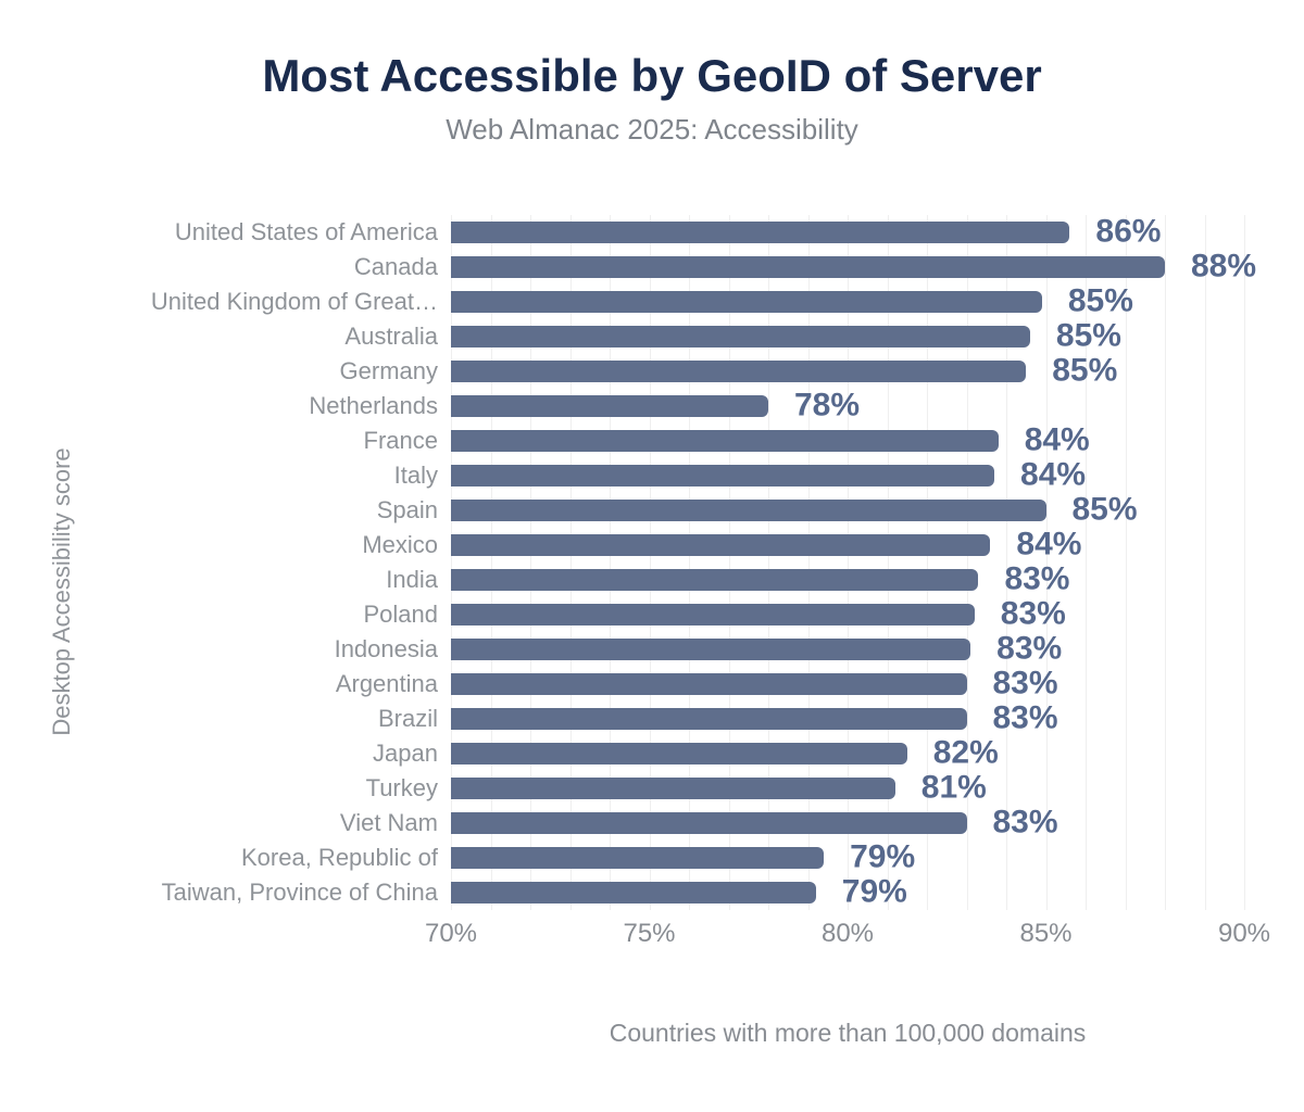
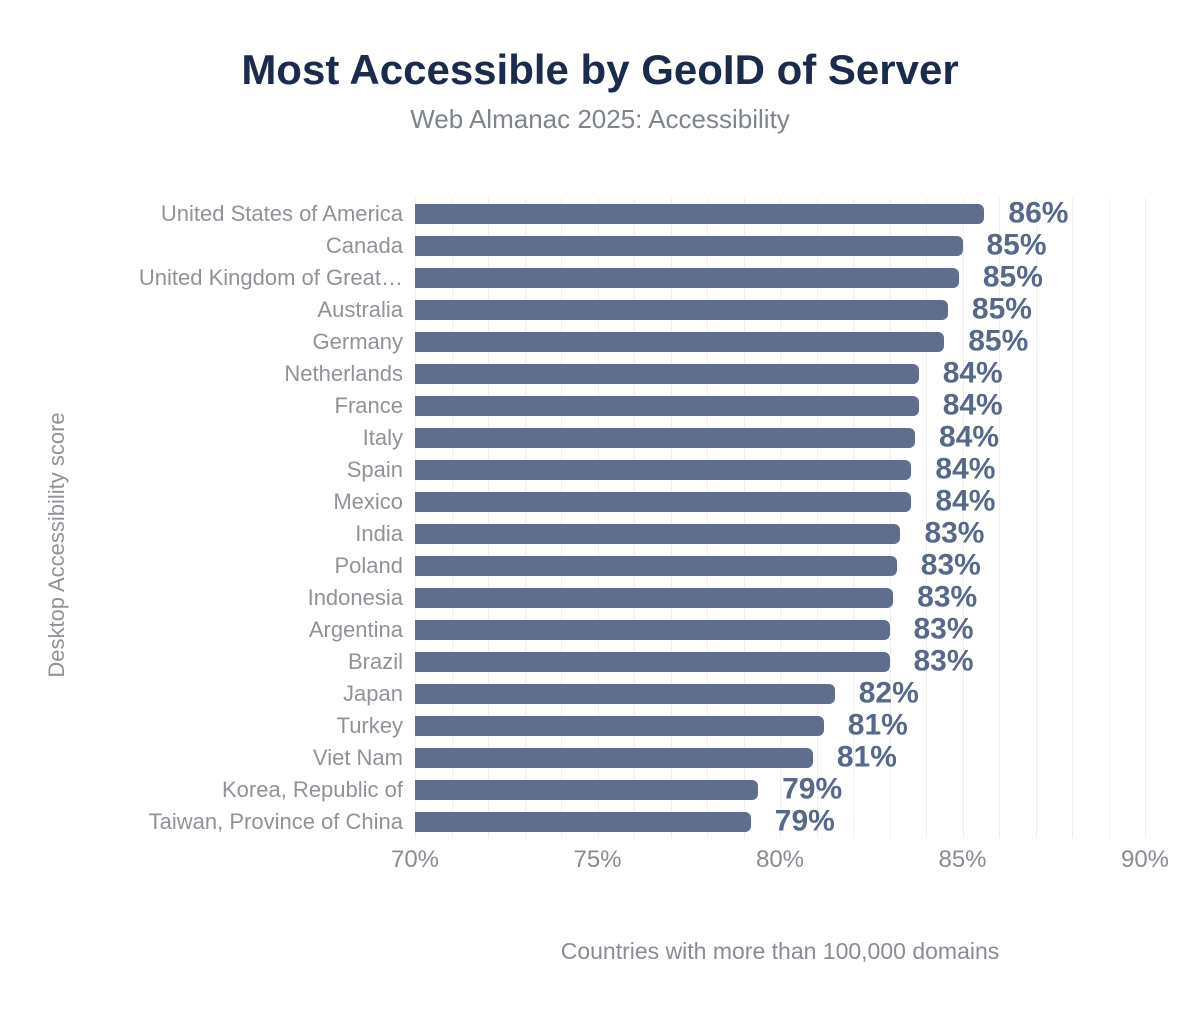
Canada: 88% -> 85%
Netherlands: 78% -> 84%
Spain: 85% -> 84%
Viet Nam: 83% -> 81%
